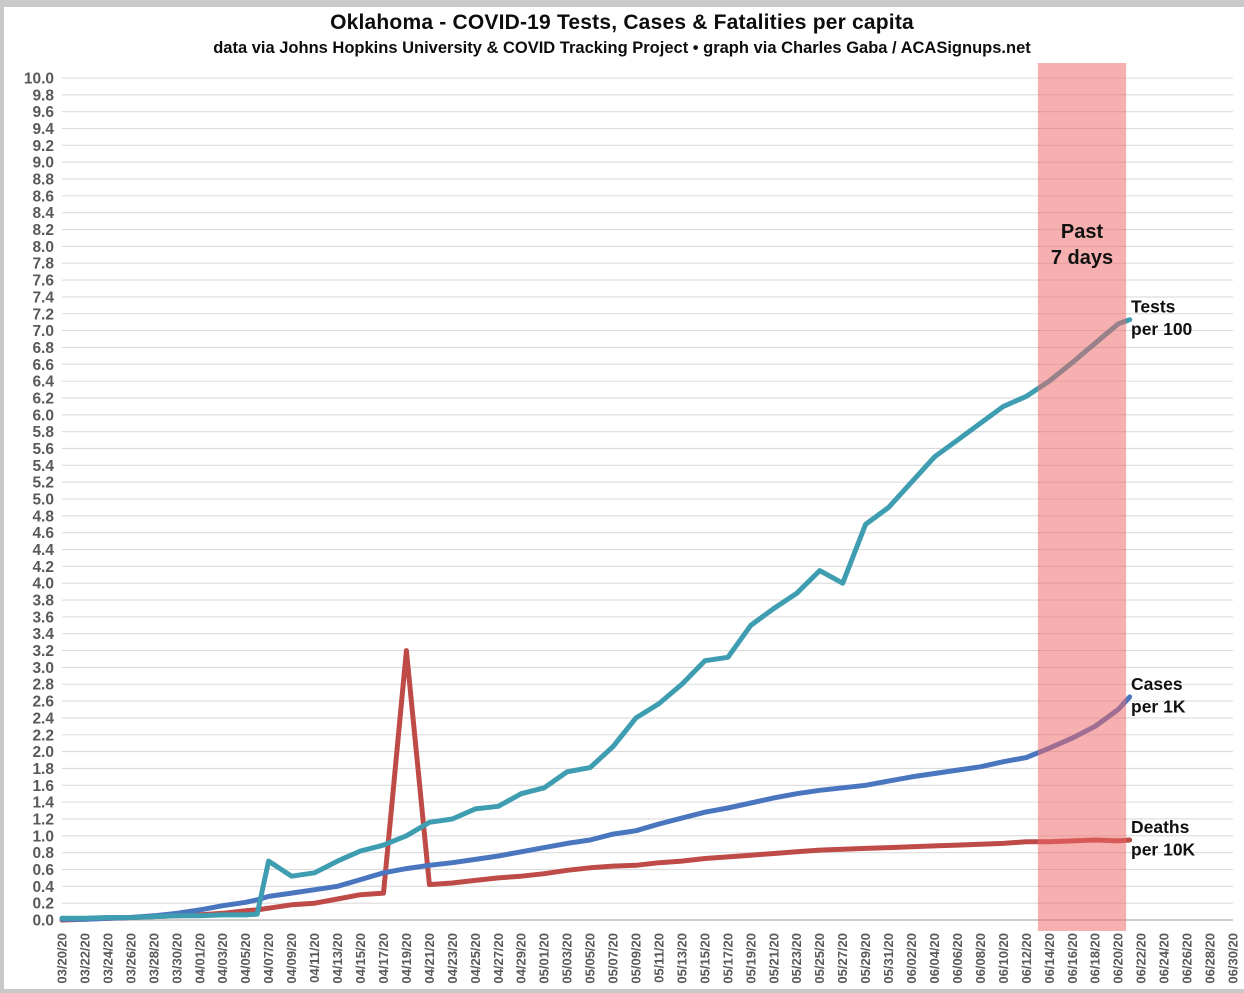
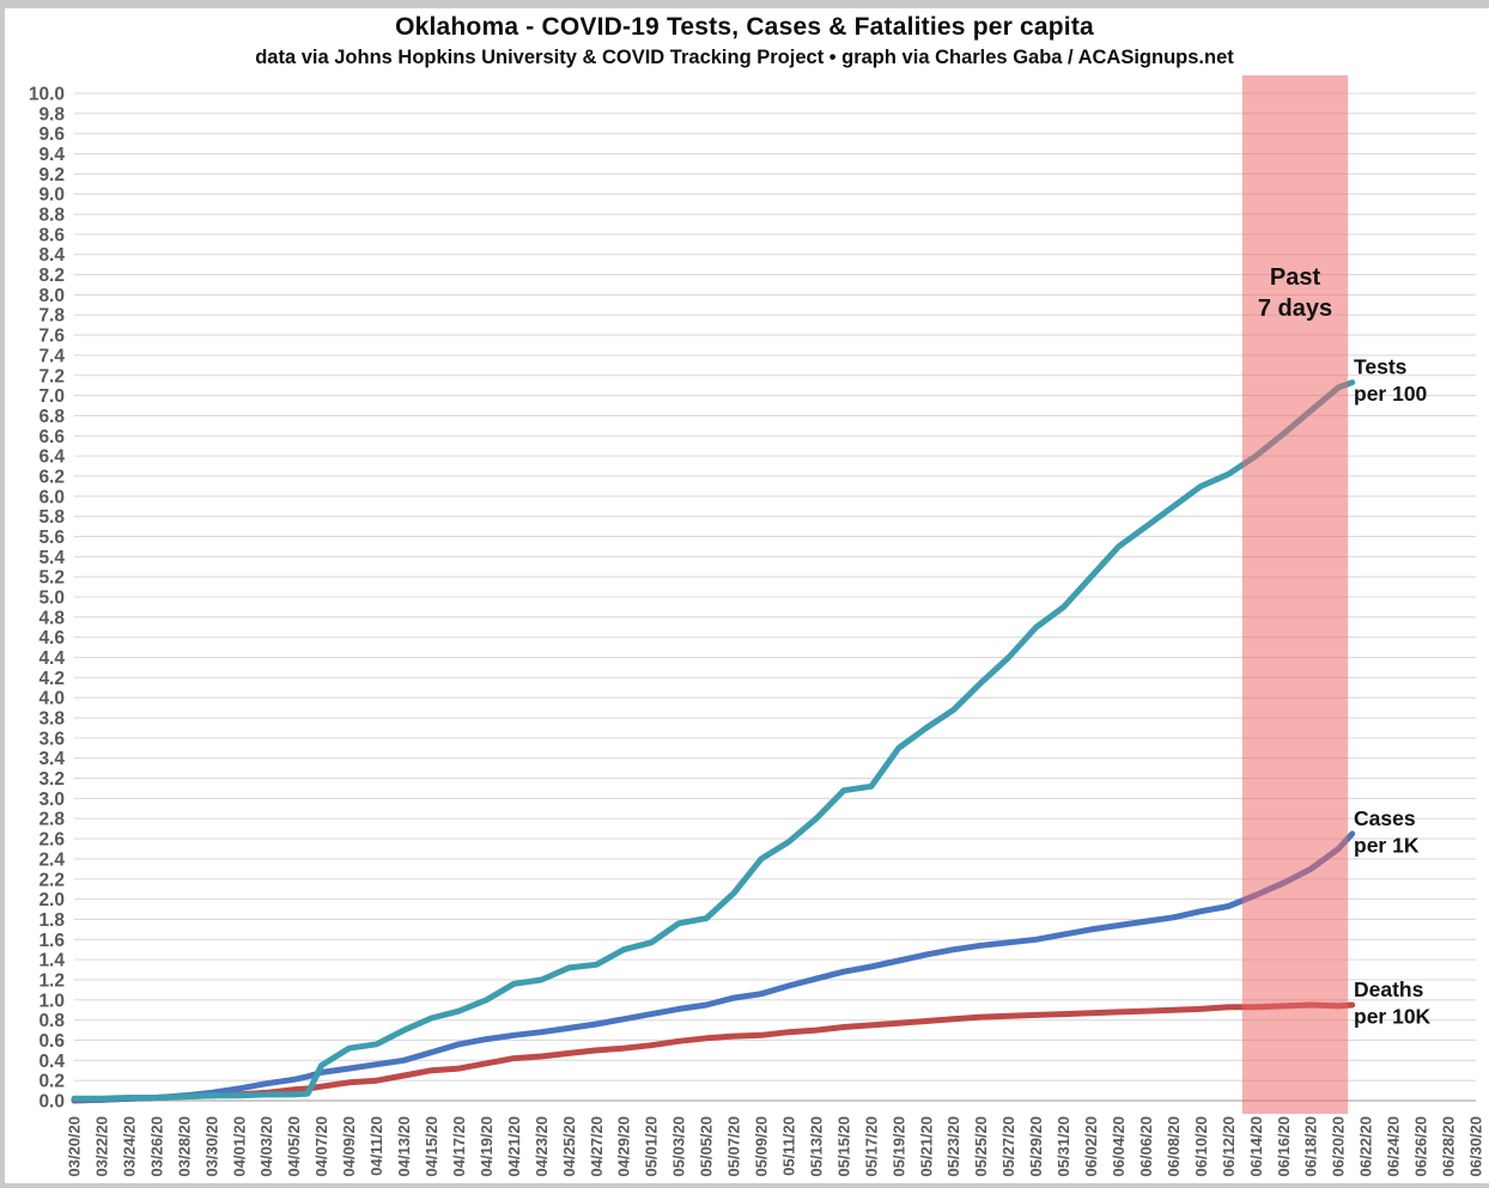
Tests per 100/04/07/20: 0.7 -> 0.3
Deaths per 10K/04/19/20: 3.2 -> 0.4
Tests per 100/05/27/20: 4.0 -> 4.4
